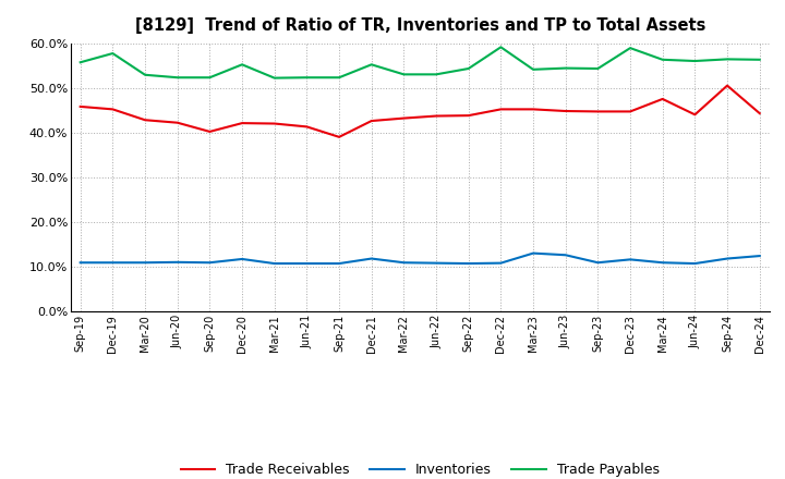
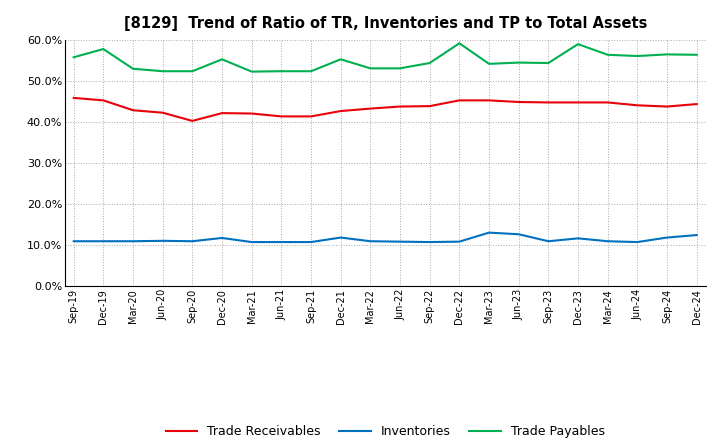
Trade Receivables/Sep-21: 39.0% -> 41.3%
Trade Receivables/Mar-24: 47.5% -> 44.7%
Trade Receivables/Sep-24: 50.5% -> 43.7%
